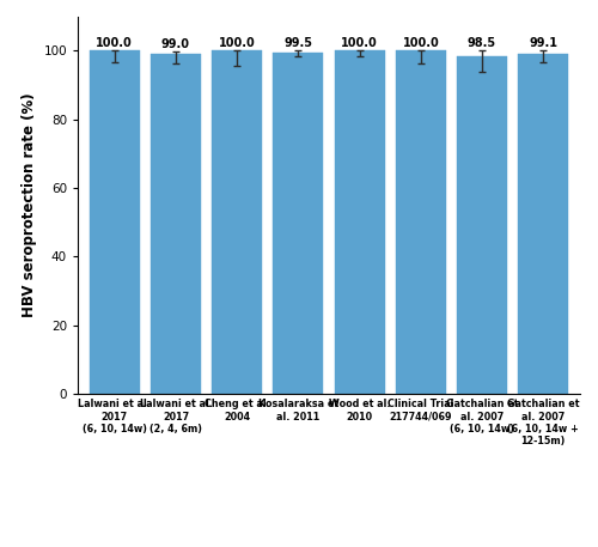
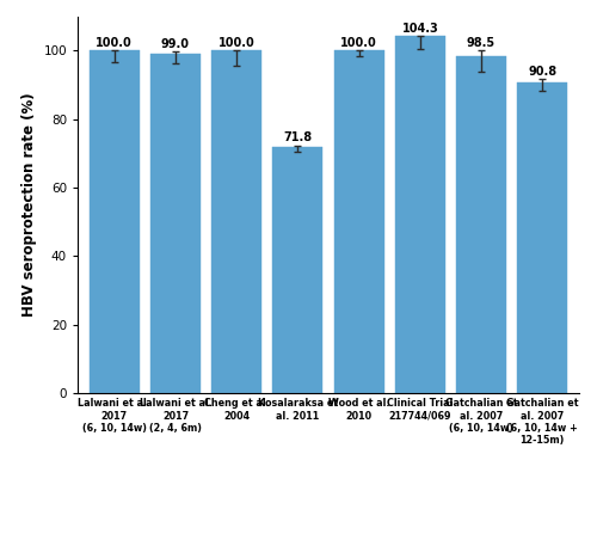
Kosalaraksa et al. 2011: 99.5 -> 71.8
Clinical Trial 217744/069: 100.0 -> 104.3
Gatchalian et al. 2007 (6, 10, 14w + 12-15m): 99.1 -> 90.8
